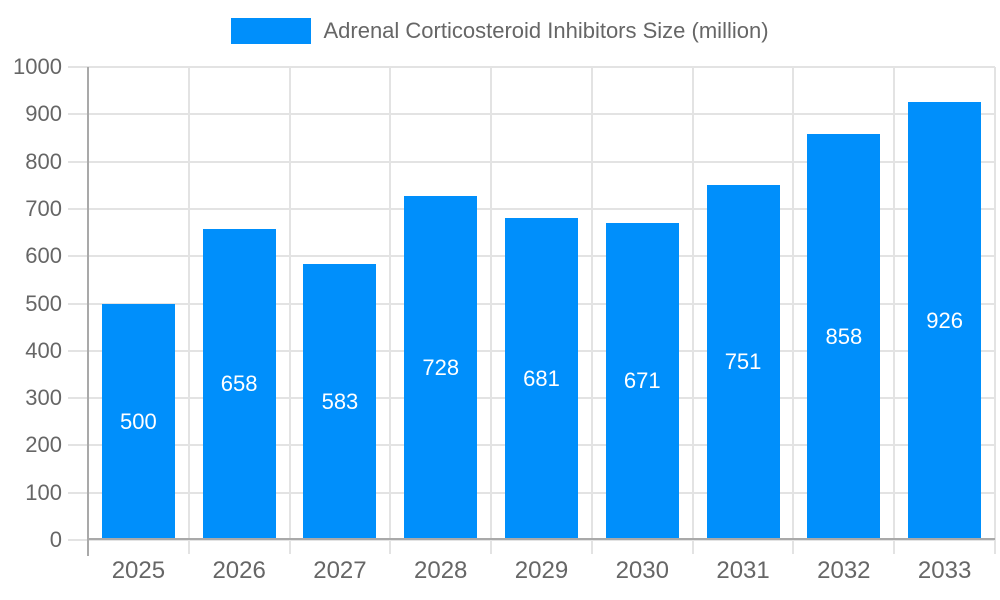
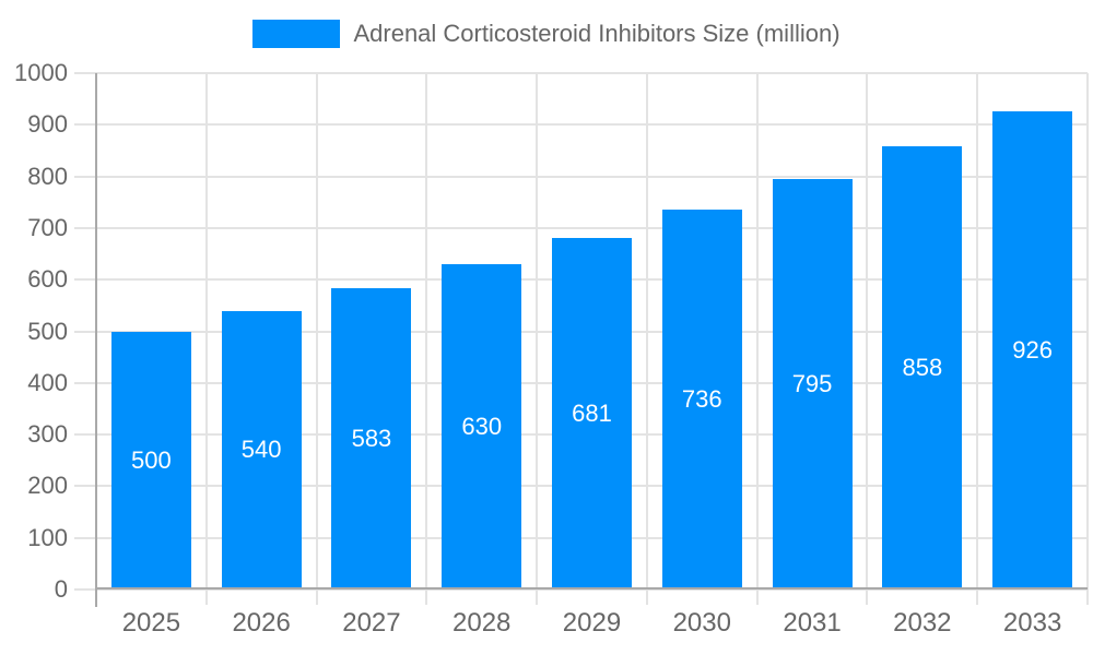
2026: 658 -> 540
2028: 728 -> 630
2030: 671 -> 736
2031: 751 -> 795
